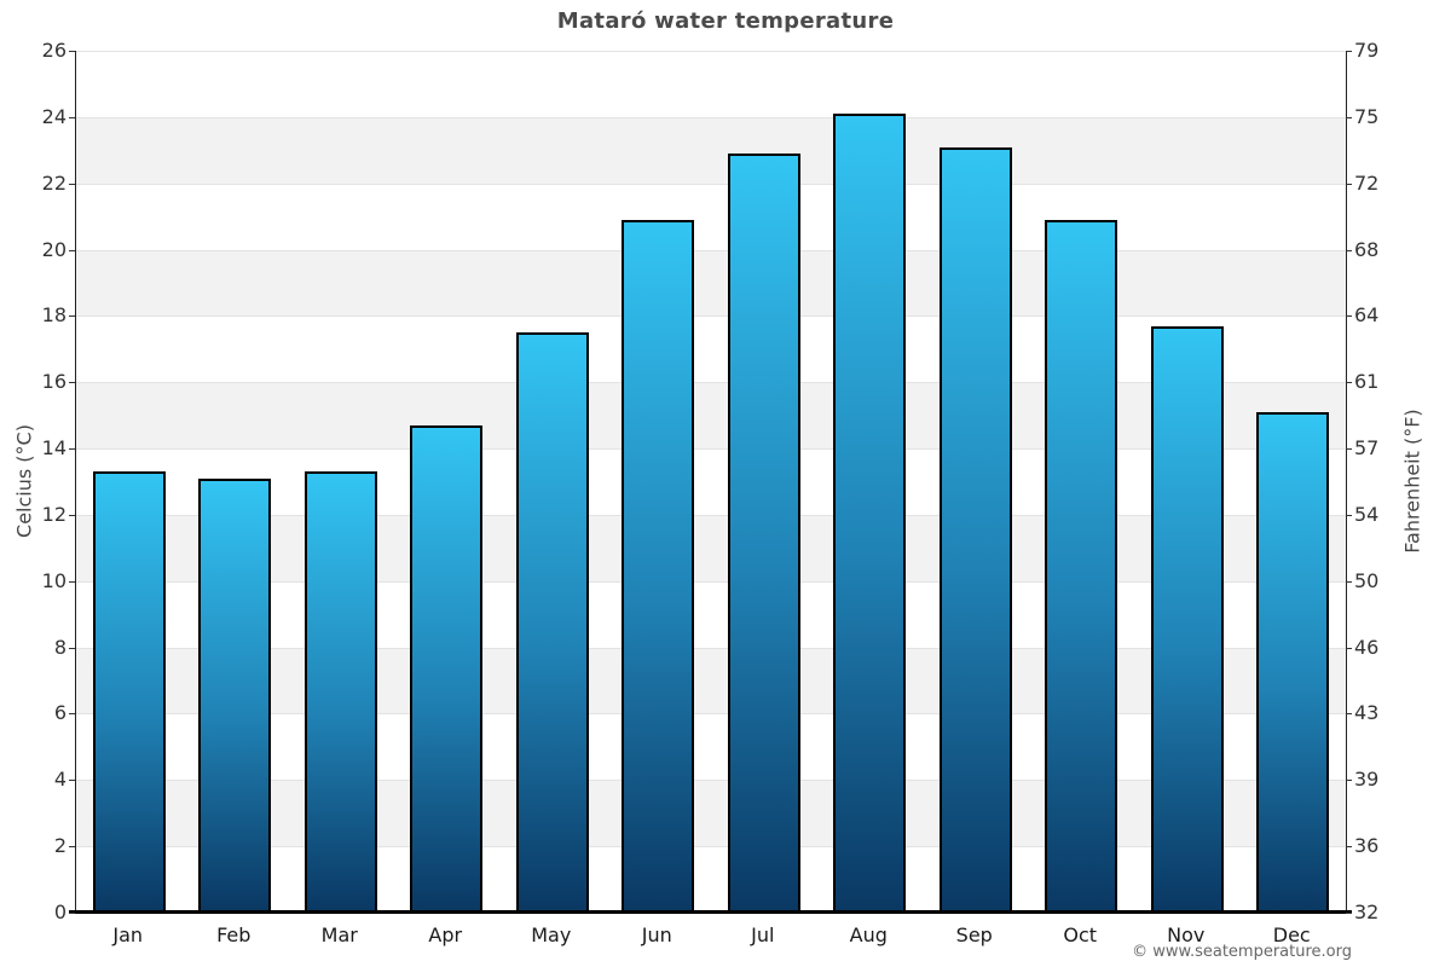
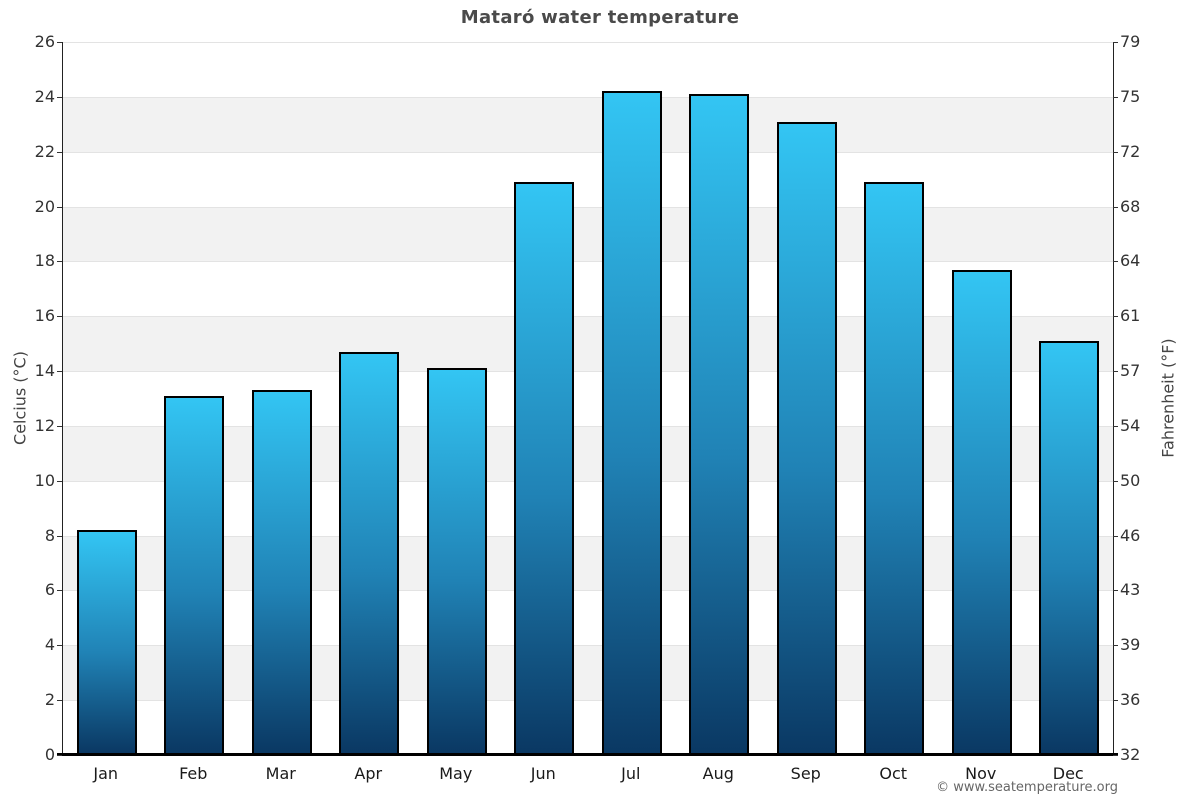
Jan: 13.3 -> 8.2
May: 17.5 -> 14.1
Jul: 22.9 -> 24.2
